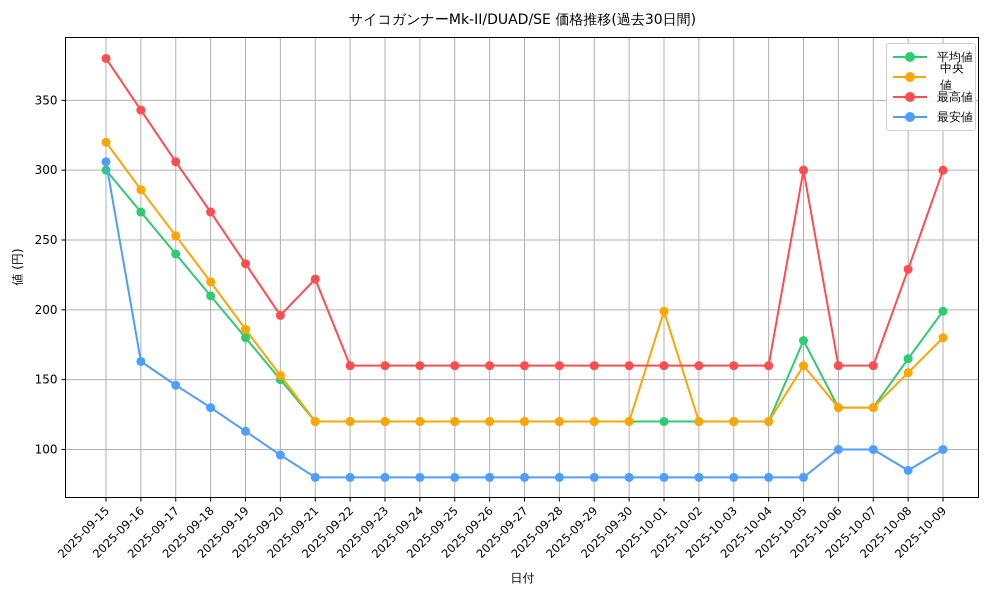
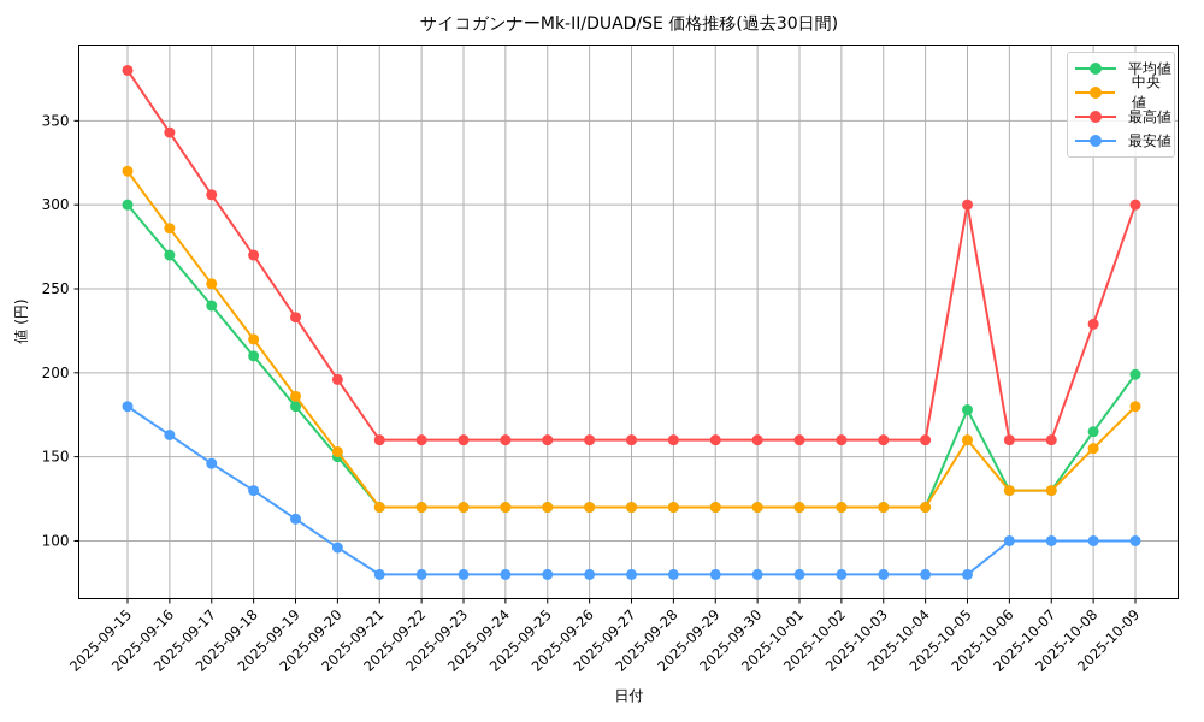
最安値/2025-09-15: 306 -> 180
最高値/2025-09-21: 222 -> 160
中央値/2025-10-01: 199 -> 120
最安値/2025-10-08: 85 -> 100
